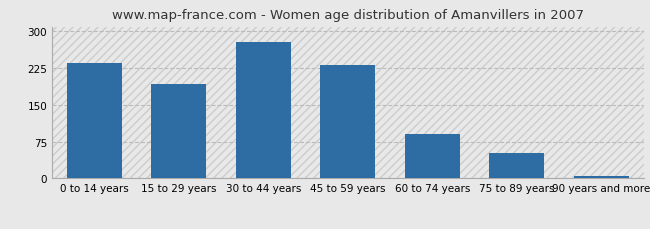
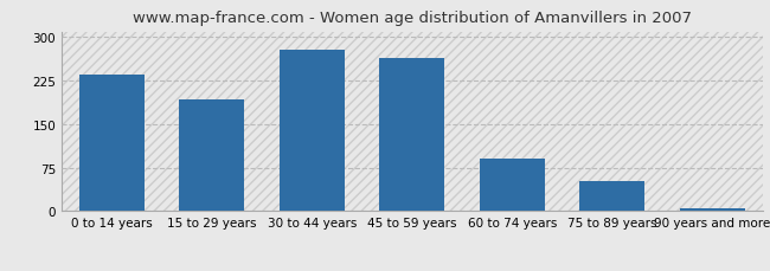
45 to 59 years: 232 -> 265
